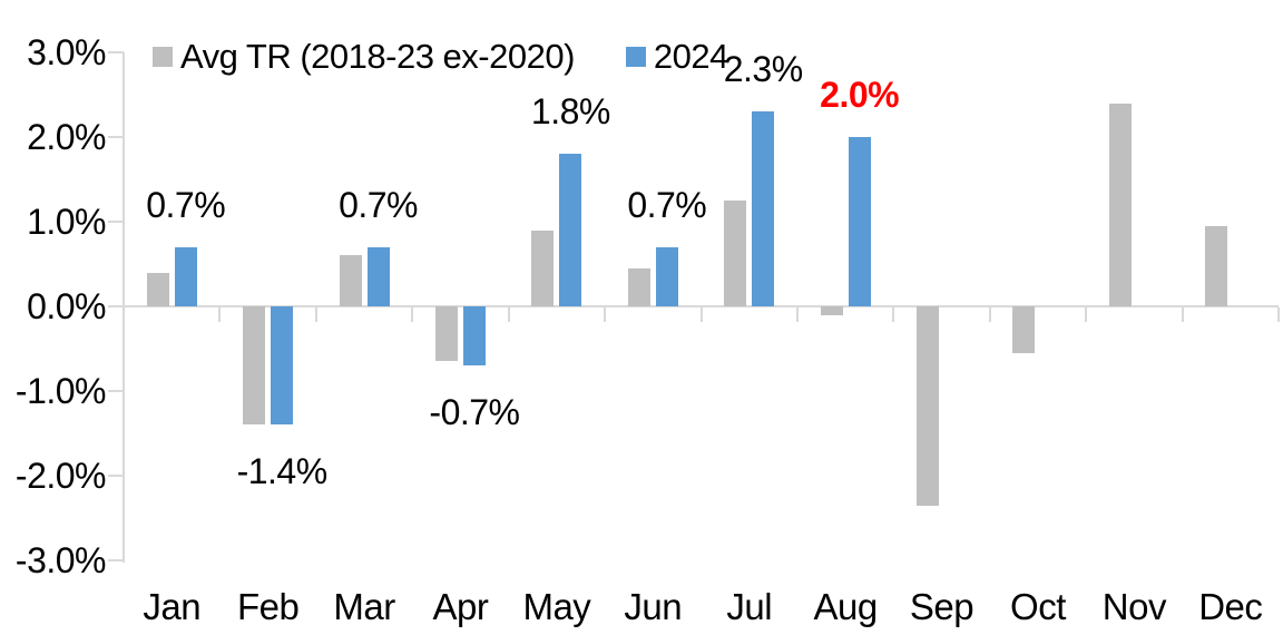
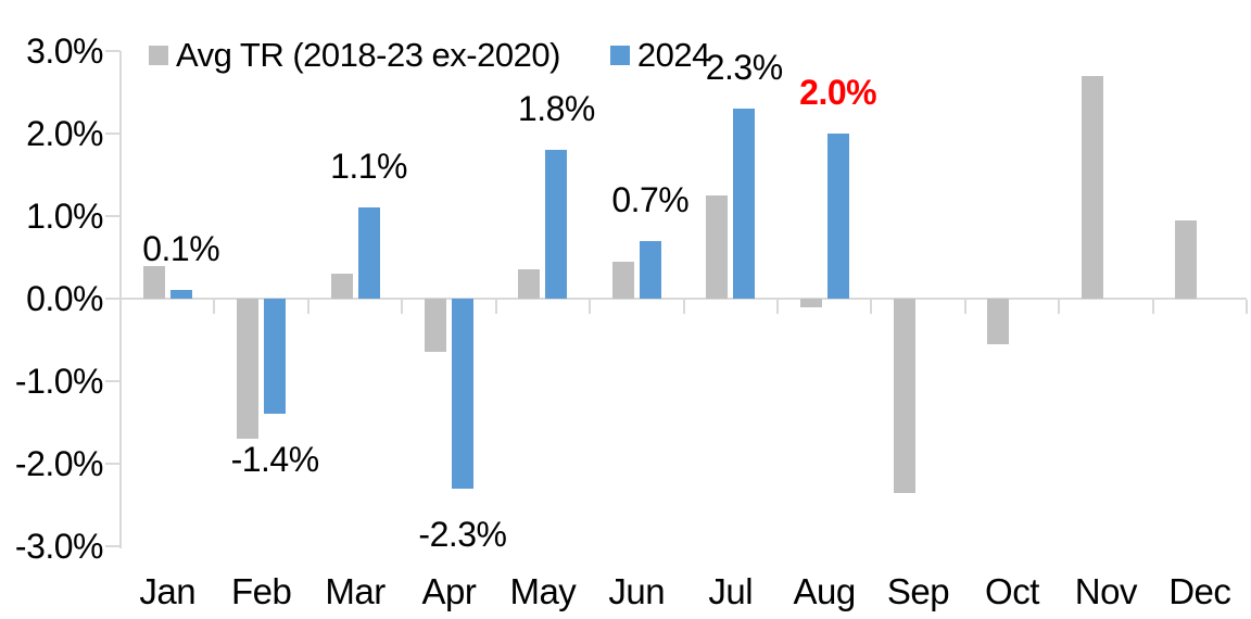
2024/Jan: 0.7% -> 0.1%
Avg TR (2018-23 ex-2020)/Feb: -1.4% -> -1.7%
Avg TR (2018-23 ex-2020)/Mar: 0.6% -> 0.3%
2024/Mar: 0.7% -> 1.1%
2024/Apr: -0.7% -> -2.3%
Avg TR (2018-23 ex-2020)/May: 0.9% -> 0.3%
Avg TR (2018-23 ex-2020)/Nov: 2.4% -> 2.7%
